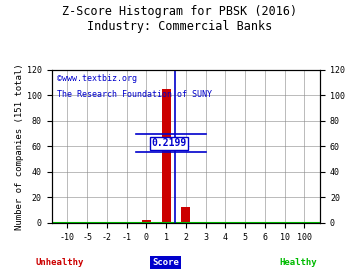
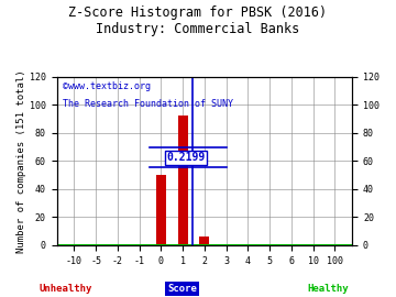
0: 2 -> 50
1: 105 -> 92
2: 12 -> 6
